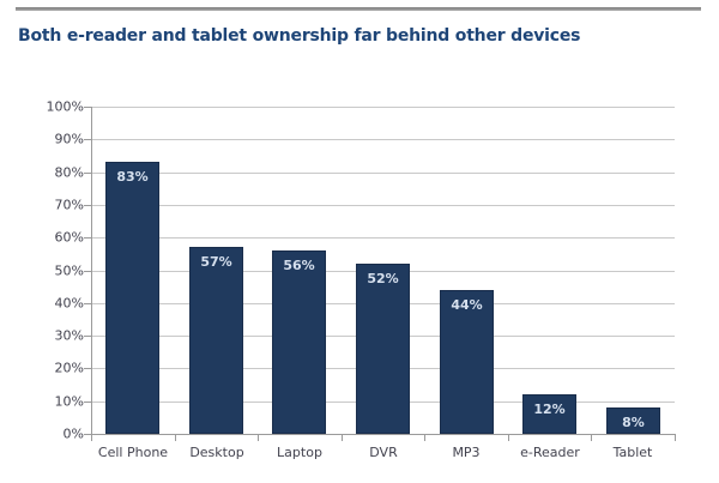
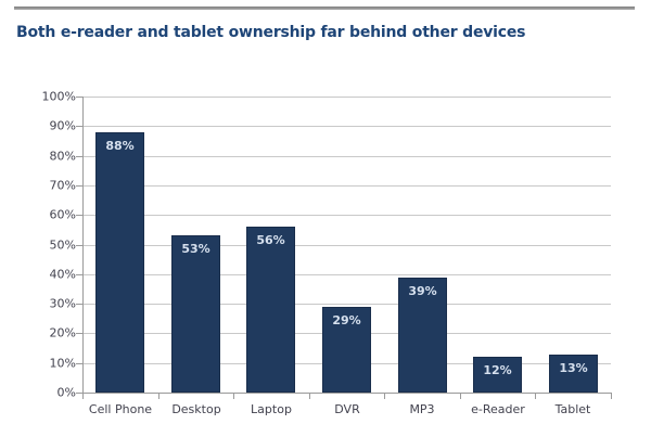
Cell Phone: 83% -> 88%
Desktop: 57% -> 53%
DVR: 52% -> 29%
MP3: 44% -> 39%
Tablet: 8% -> 13%
